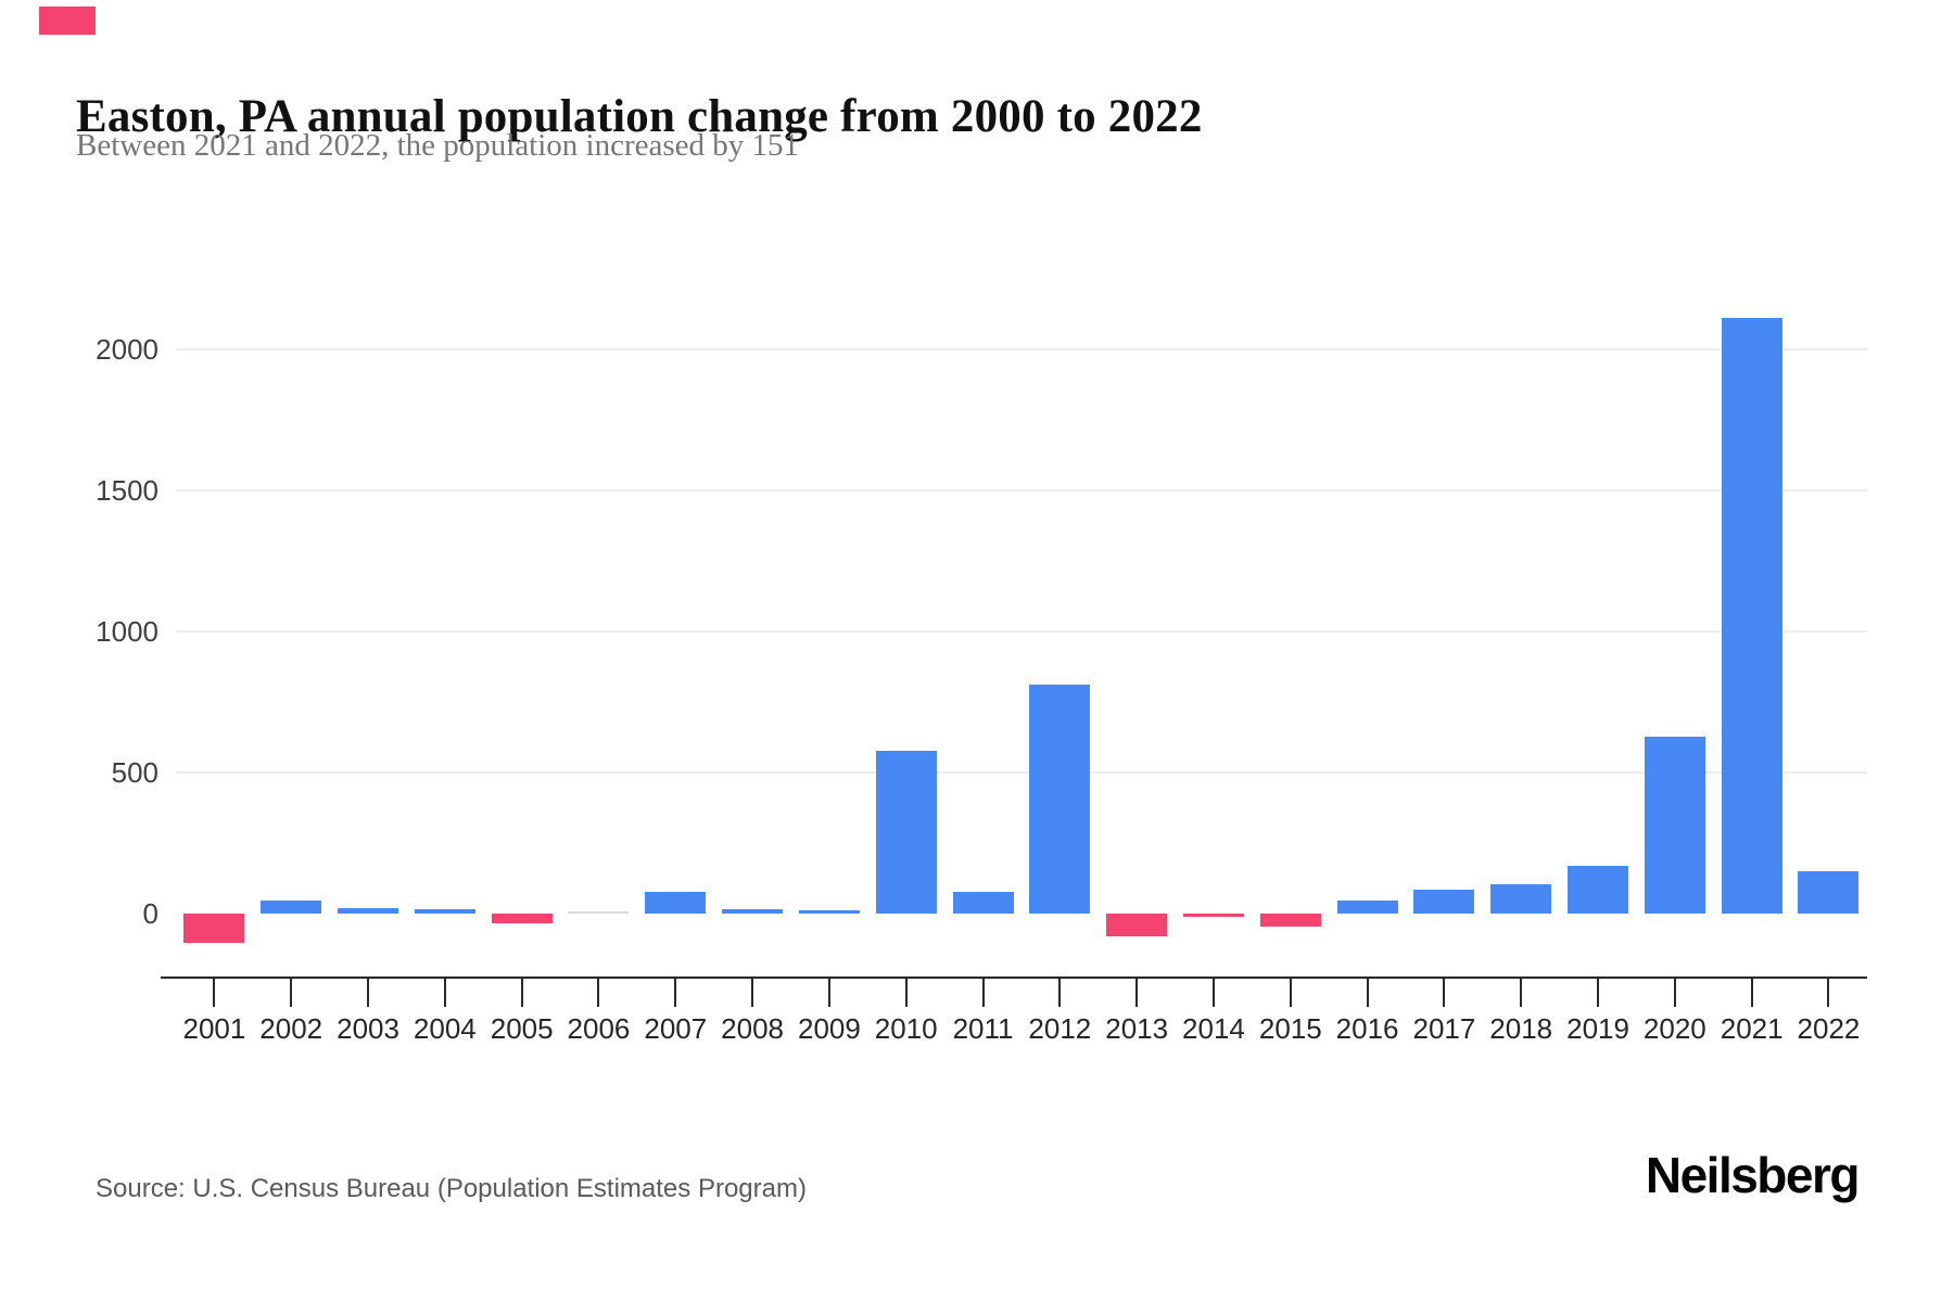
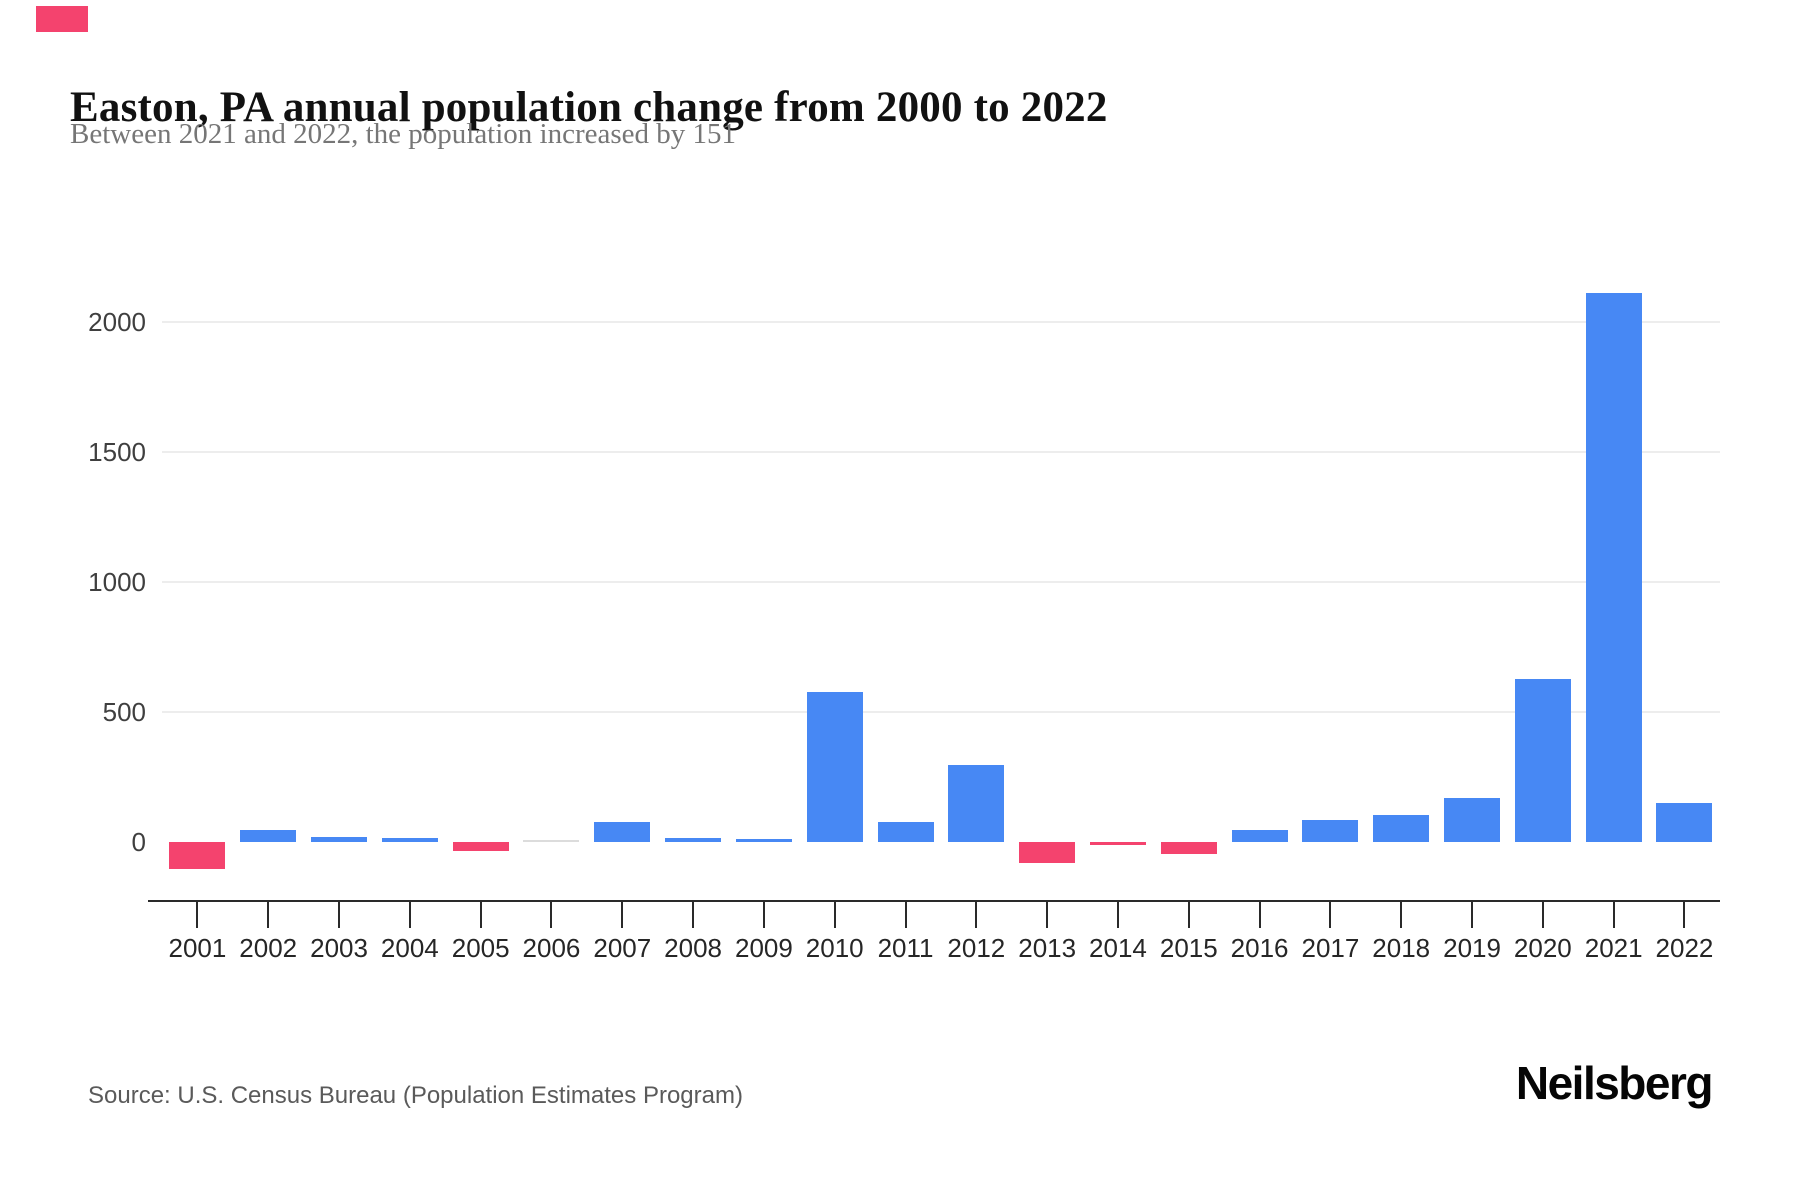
2012: 810 -> 300
